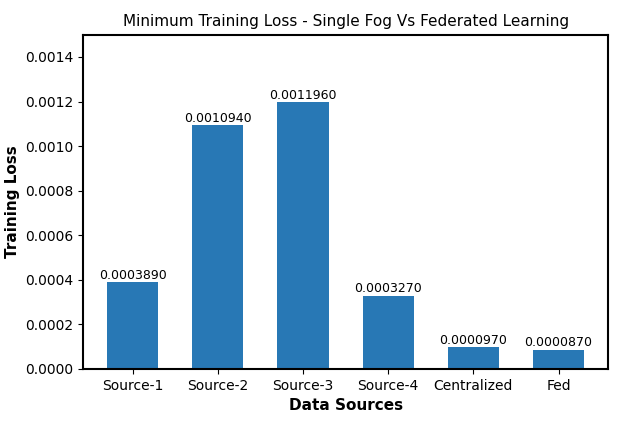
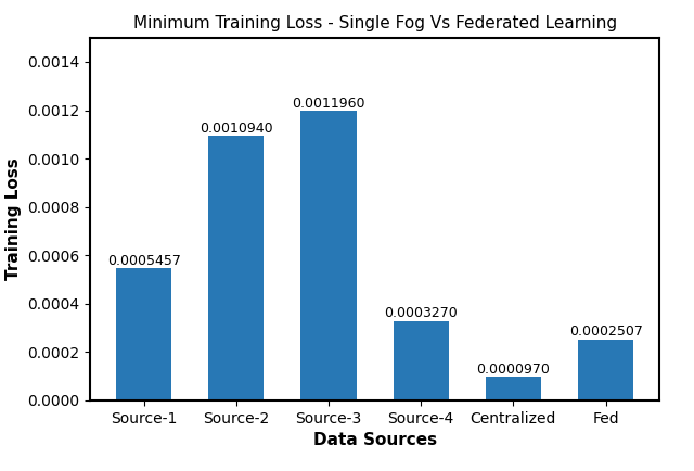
Source-1: 0.0003890 -> 0.0005457
Fed: 0.0000870 -> 0.0002507
